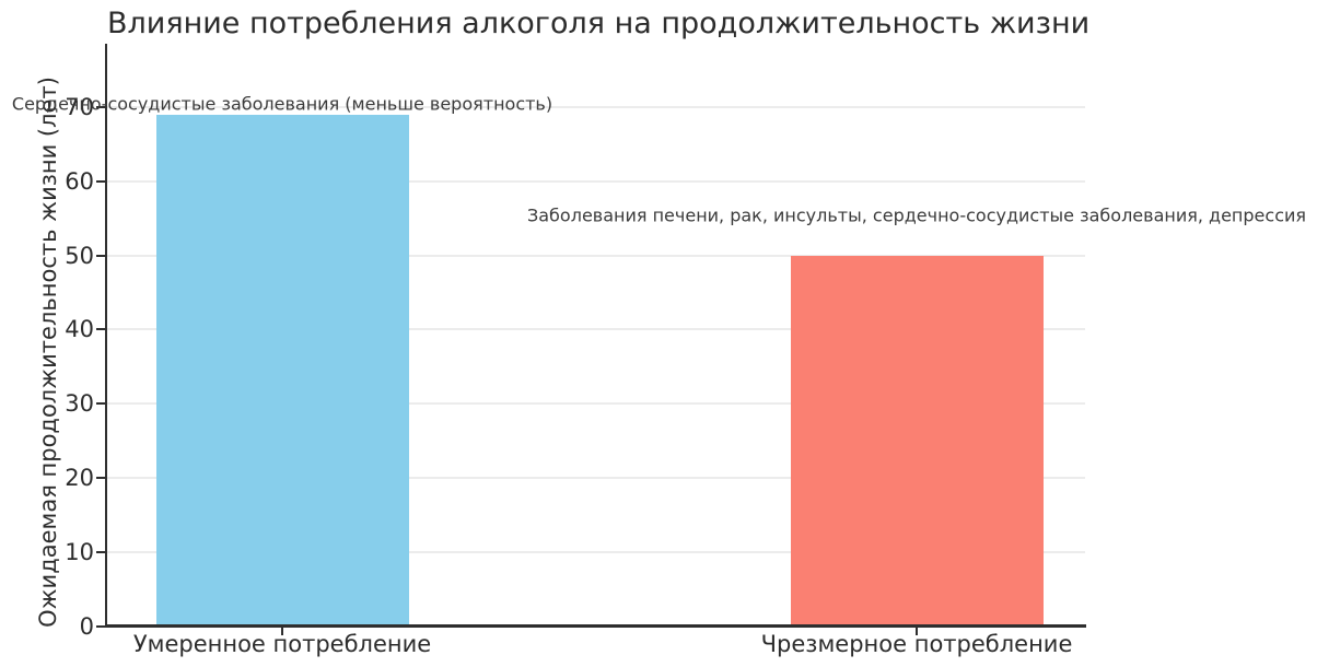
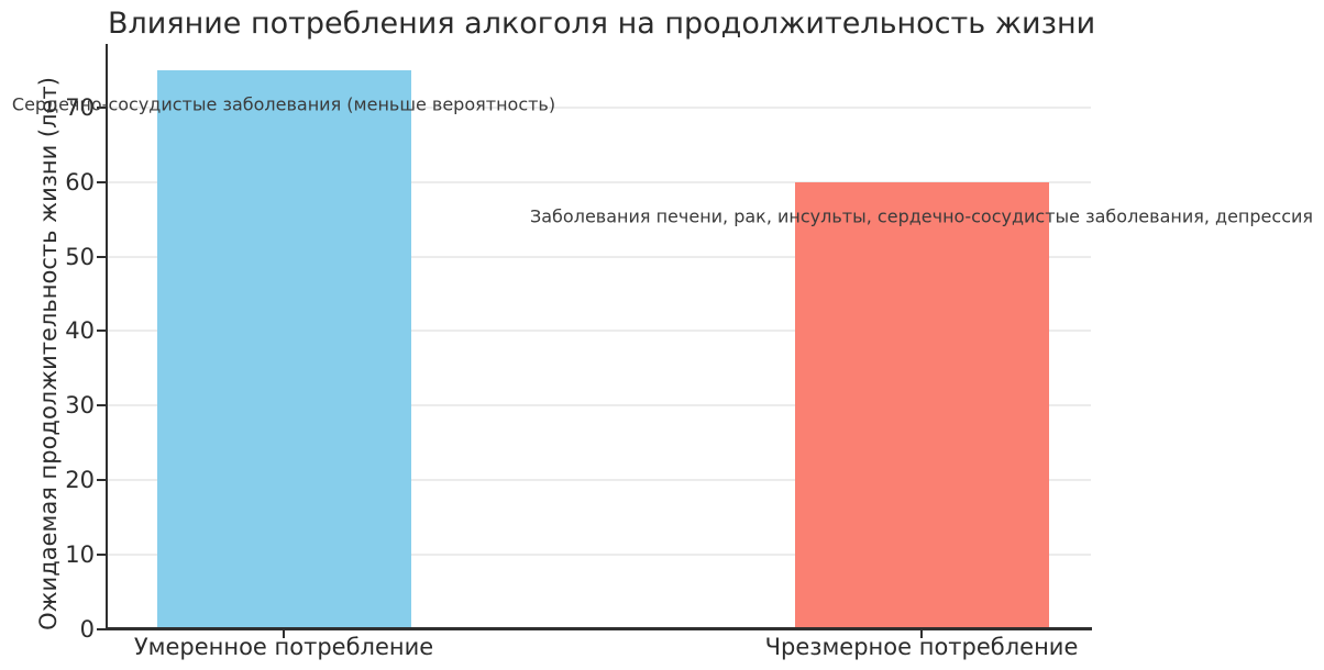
Умеренное потребление: 69 -> 75
Чрезмерное потребление: 50 -> 60
